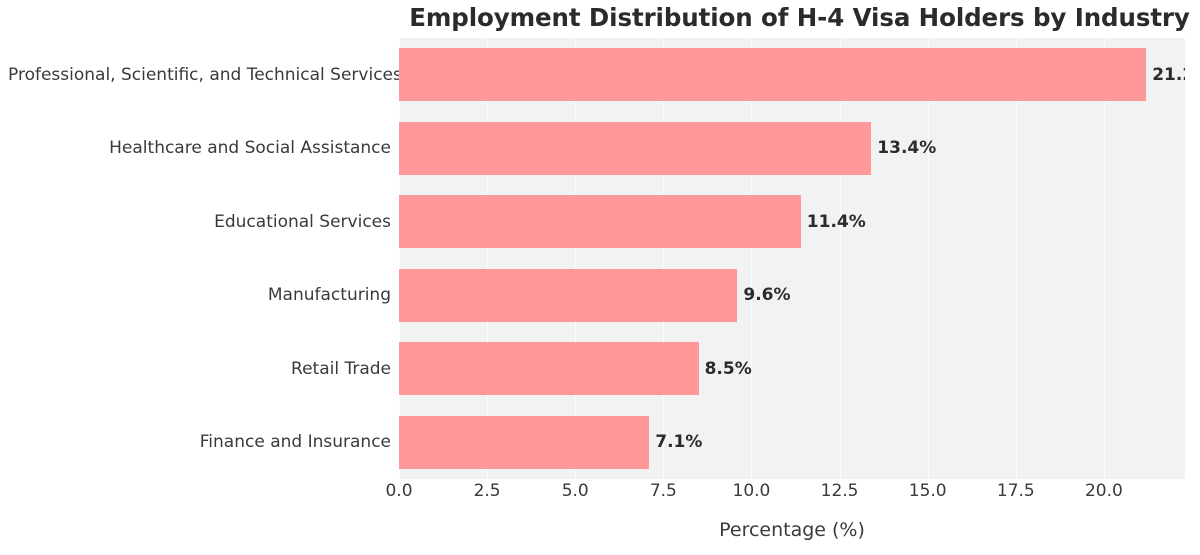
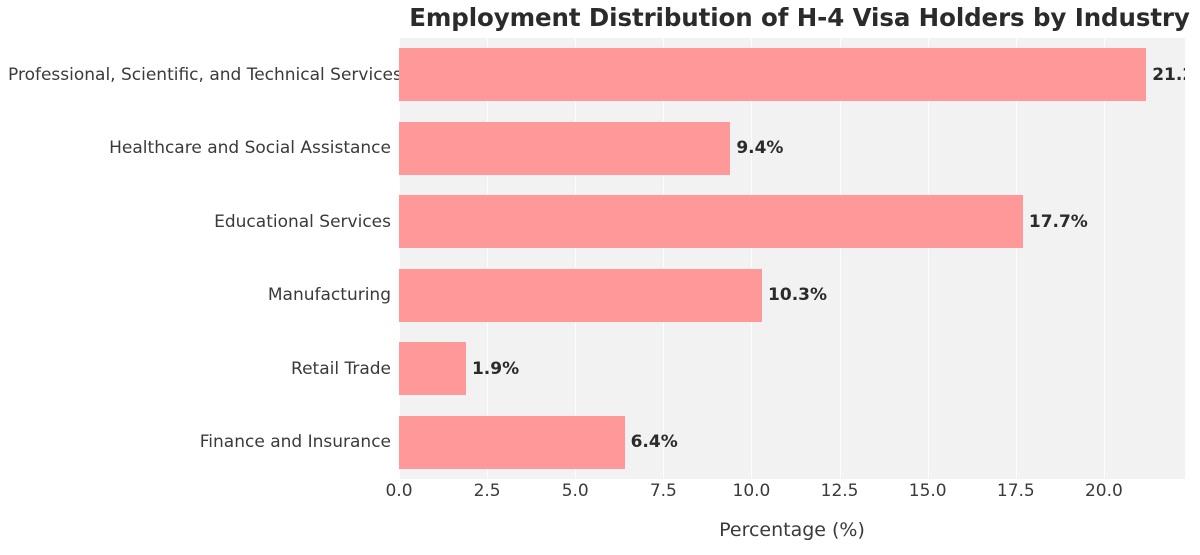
Healthcare and Social Assistance: 13.4% -> 9.4%
Educational Services: 11.4% -> 17.7%
Manufacturing: 9.6% -> 10.3%
Retail Trade: 8.5% -> 1.9%
Finance and Insurance: 7.1% -> 6.4%
